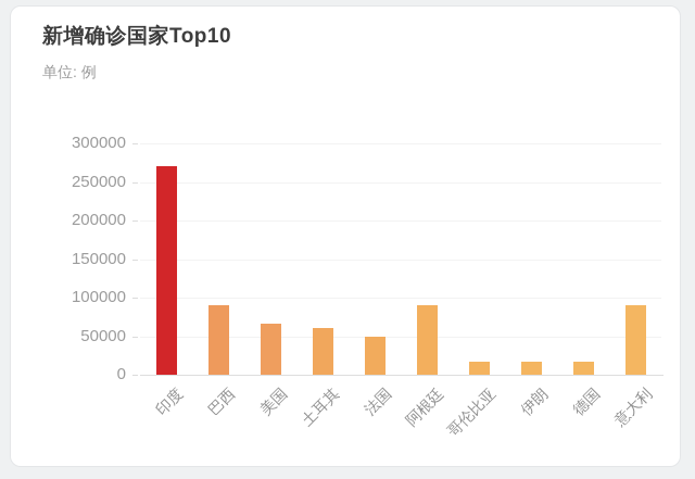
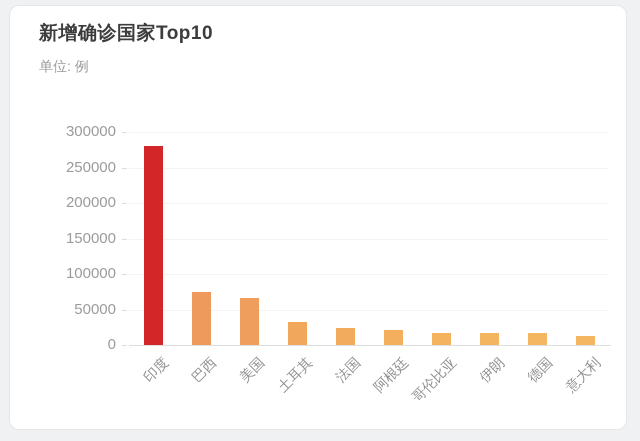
印度: 270000 -> 280000
巴西: 90000 -> 70000
土耳其: 60000 -> 30000
法国: 50000 -> 20000
阿根廷: 90000 -> 20000
意大利: 90000 -> 10000
